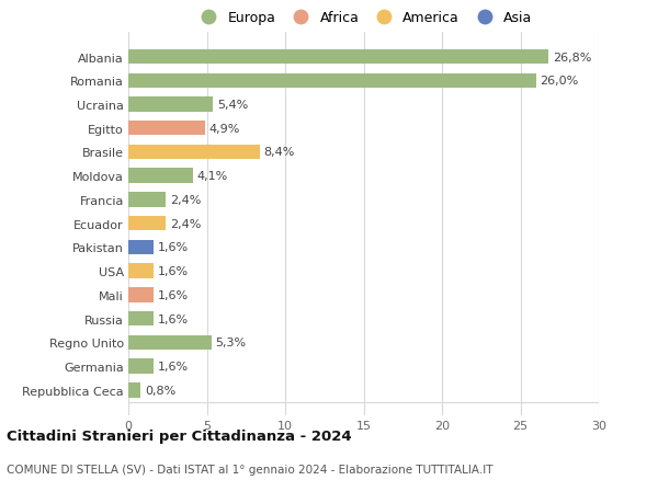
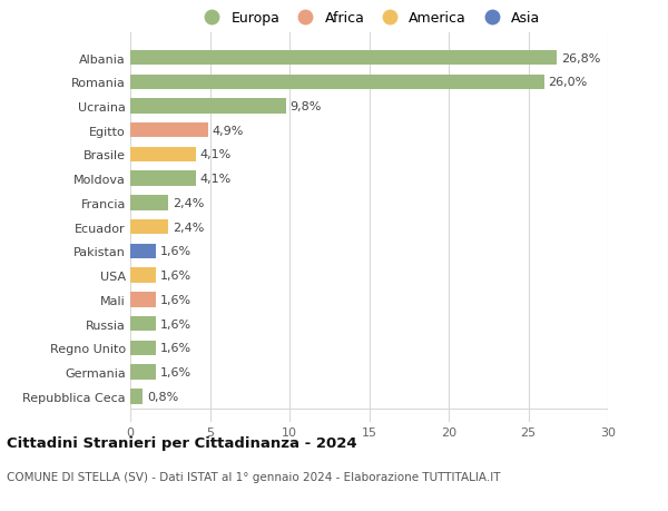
Ucraina: 5,4% -> 9,8%
Brasile: 8,4% -> 4,1%
Regno Unito: 5,3% -> 1,6%
